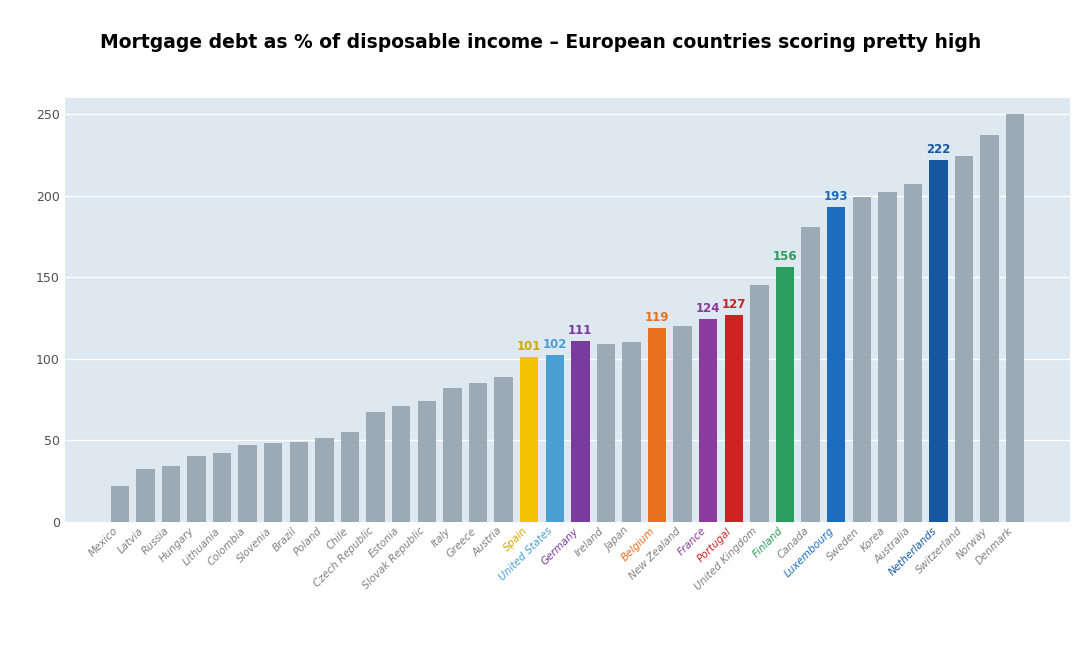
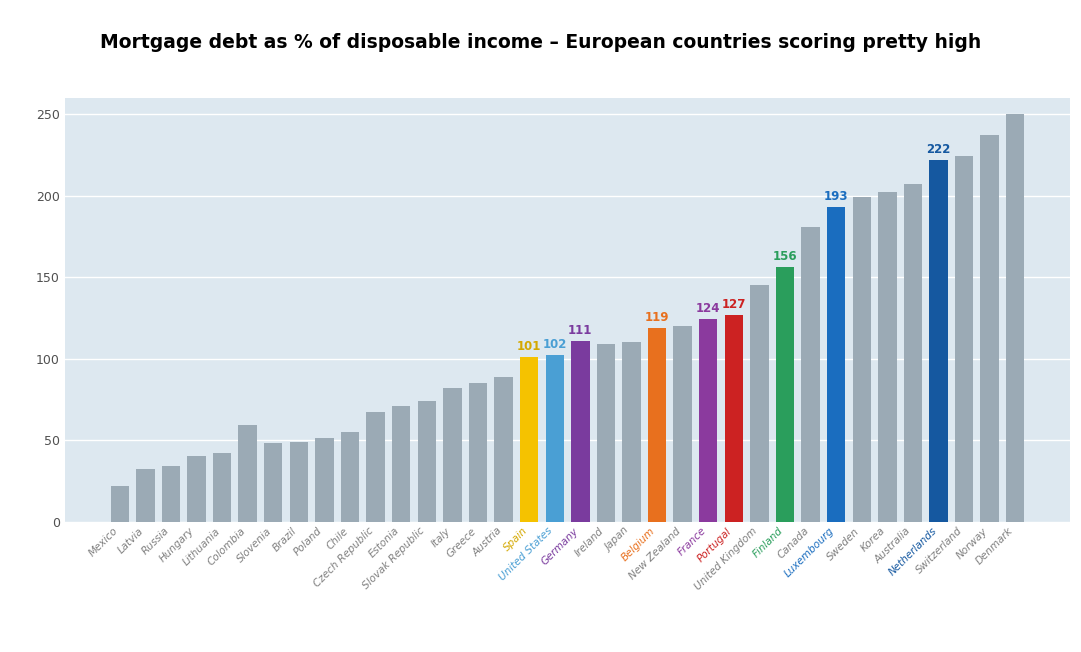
Colombia: 47 -> 59
